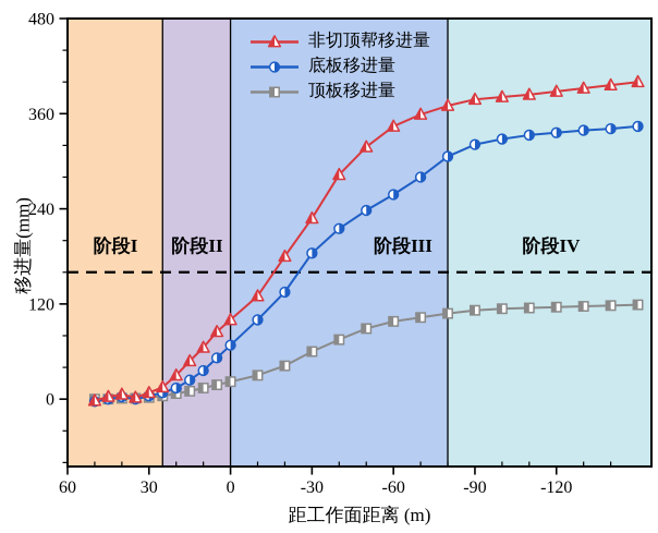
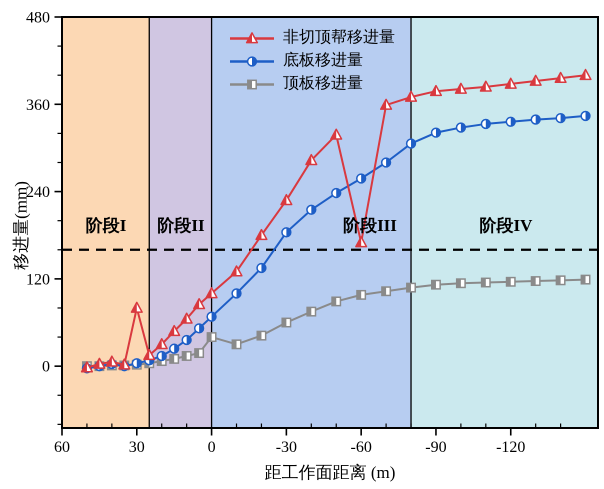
非切顶帮移进量/30: 10 -> 80
顶板移进量/0: 20 -> 40
非切顶帮移进量/-60: 340 -> 170
